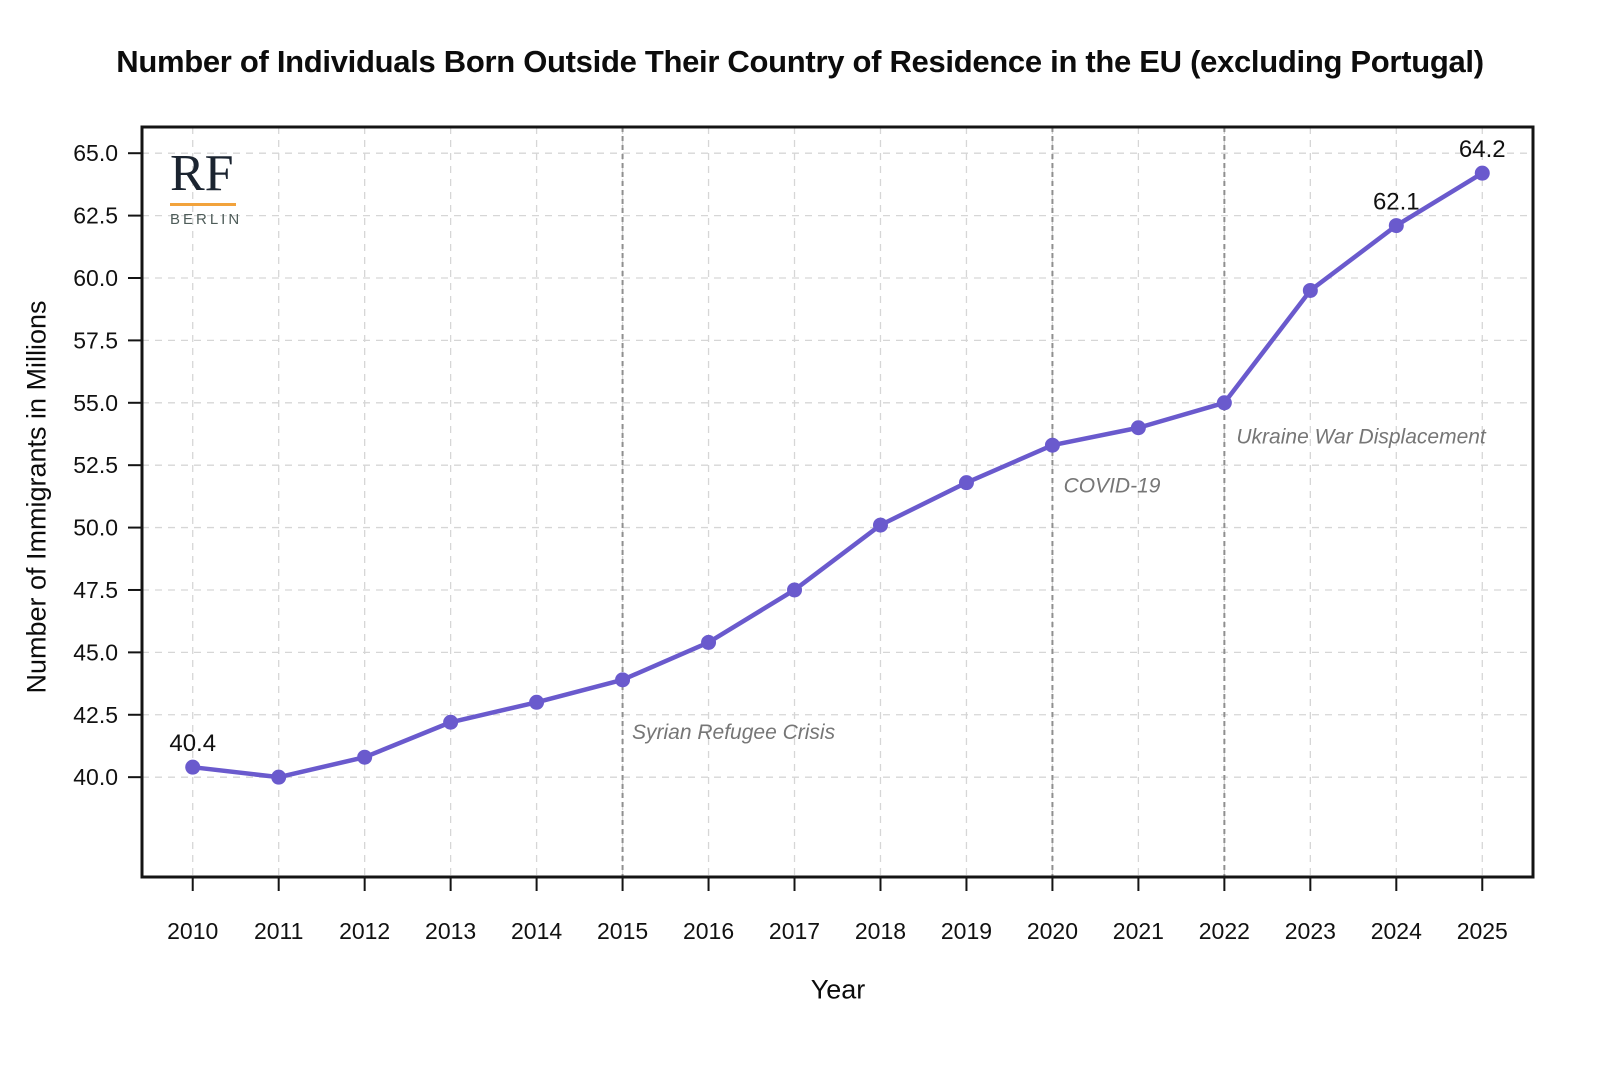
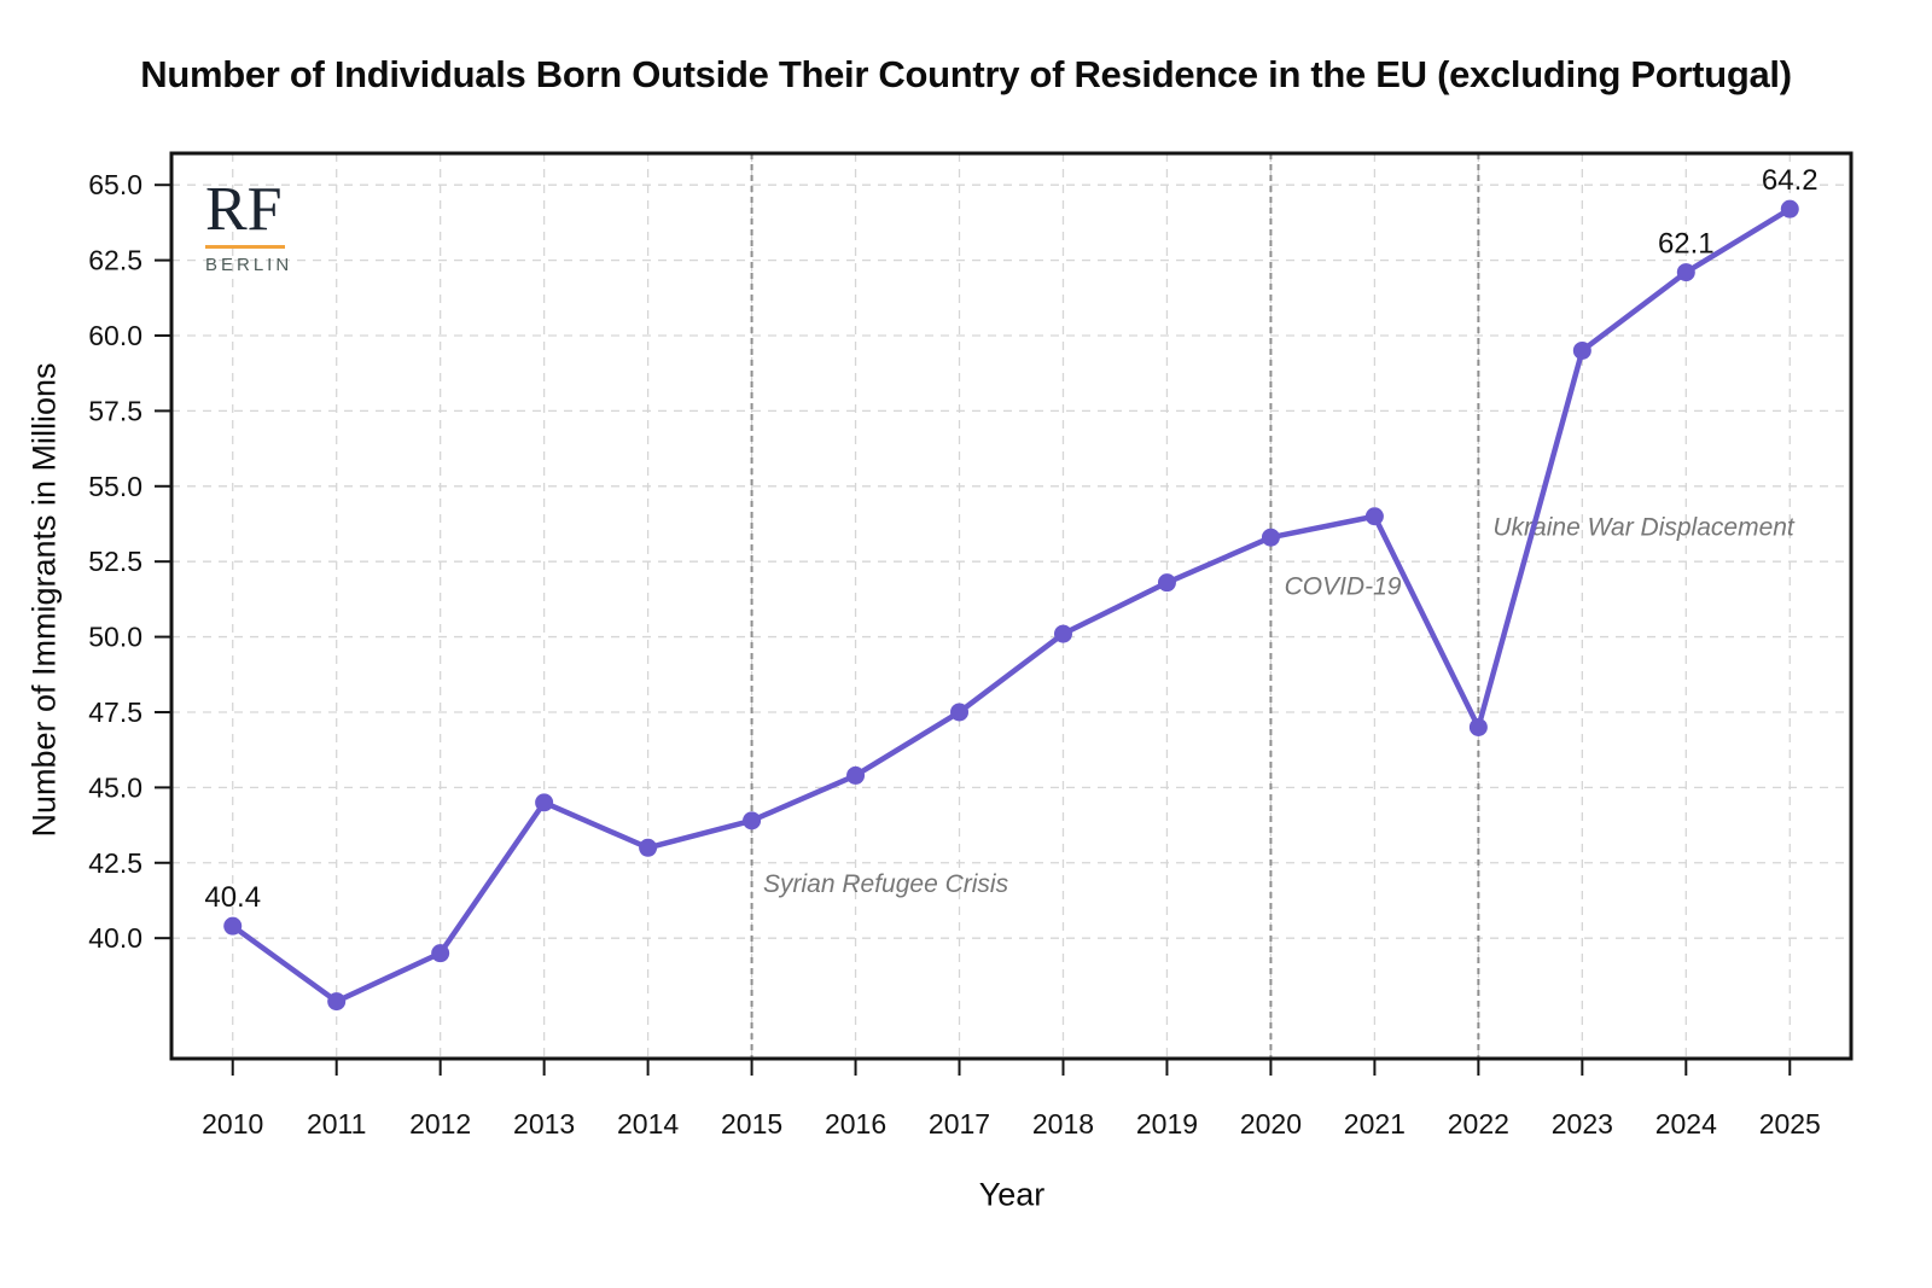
2011: 40.0 -> 37.9
2012: 40.8 -> 39.5
2013: 42.2 -> 44.5
2022: 55.0 -> 47.0
